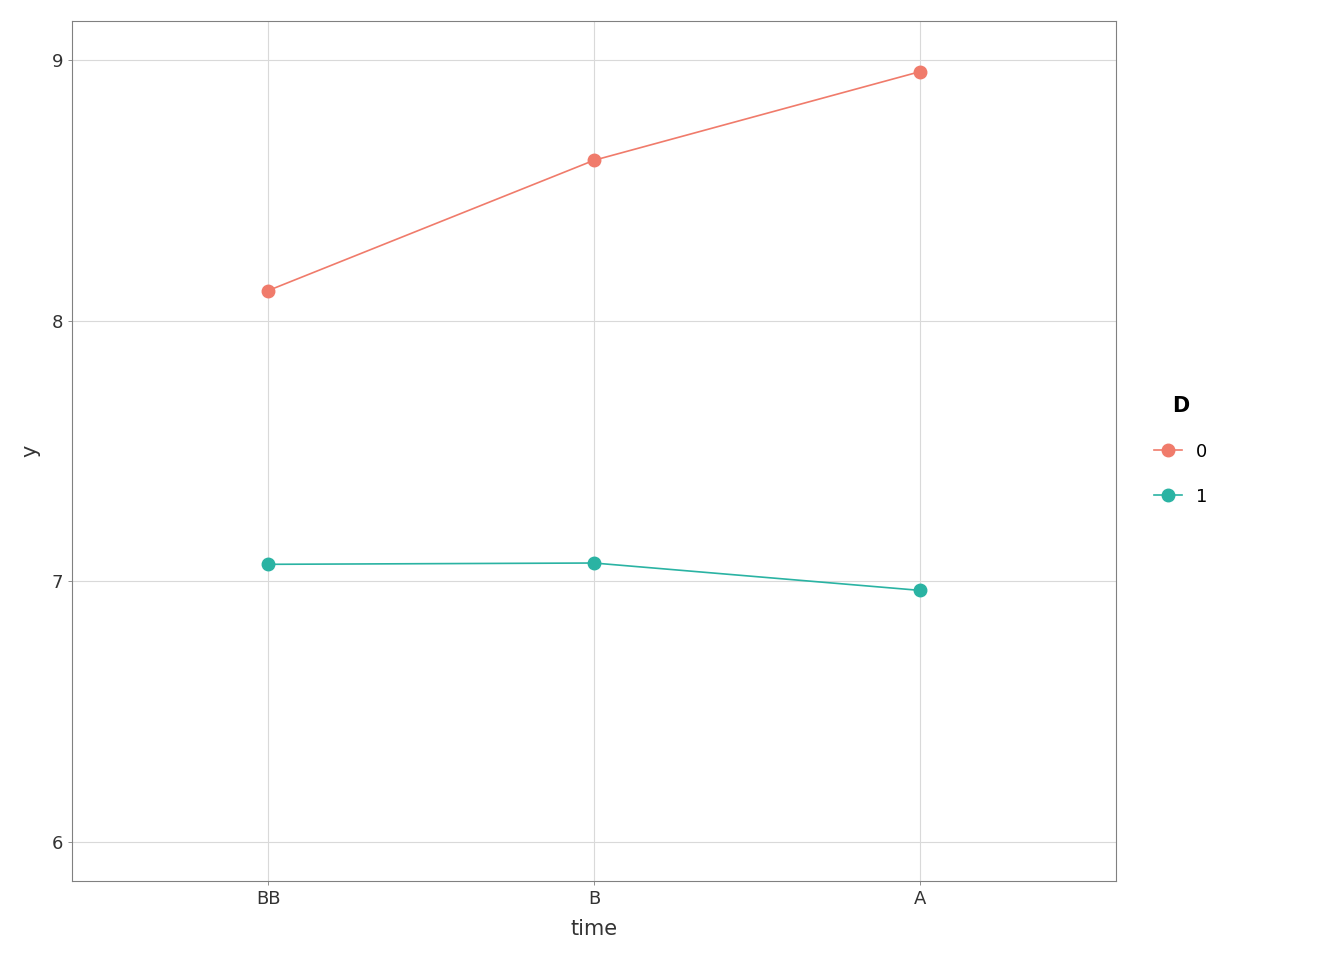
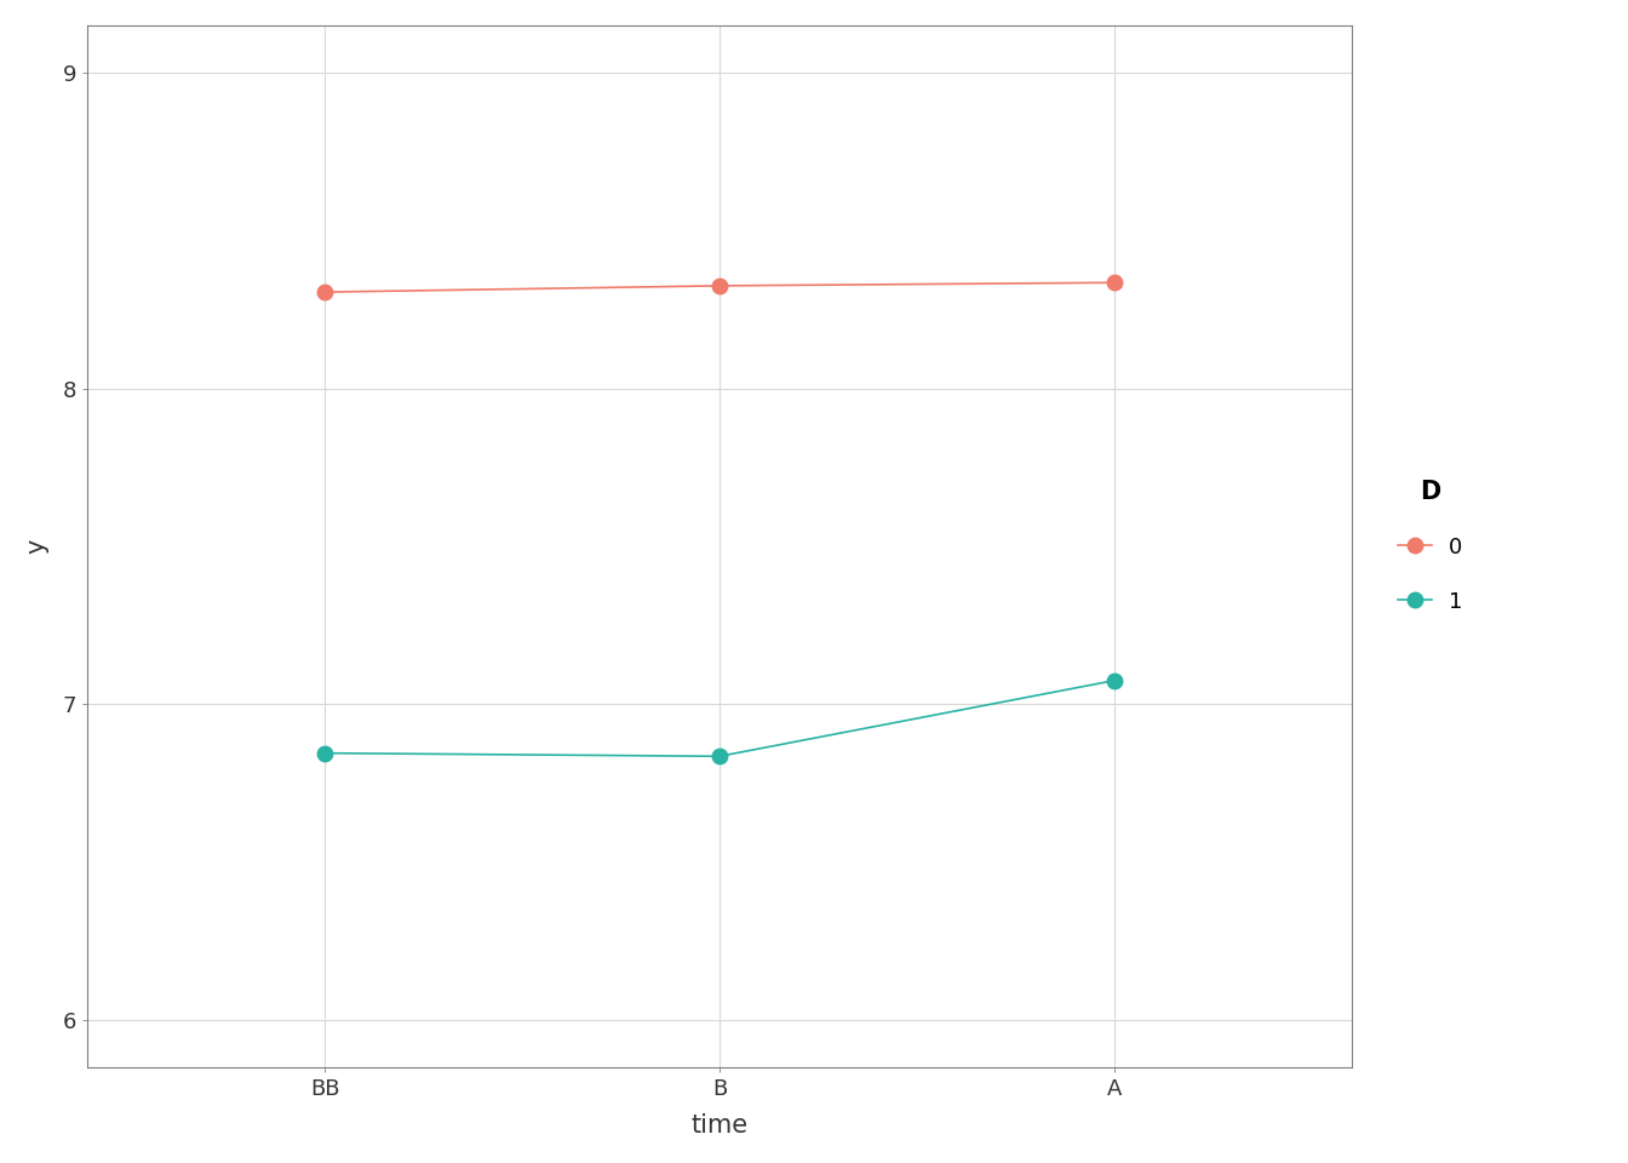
0/BB: 8.115 -> 8.305
1/BB: 7.065 -> 6.845
0/B: 8.615 -> 8.325
1/B: 7.070 -> 6.835
0/A: 8.955 -> 8.335
1/A: 6.965 -> 7.075
